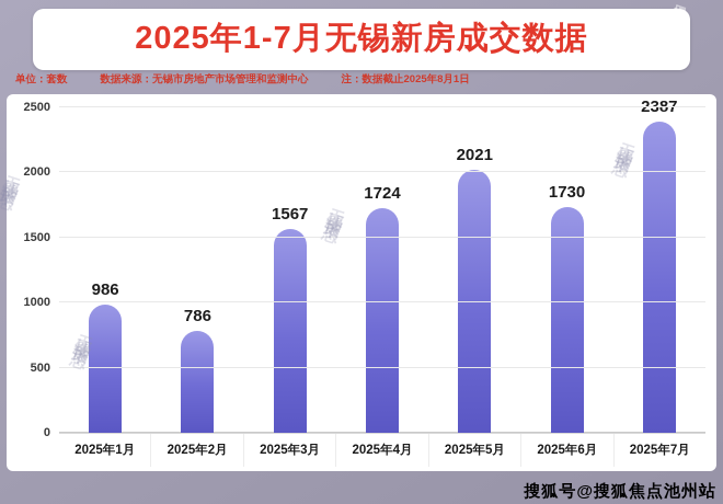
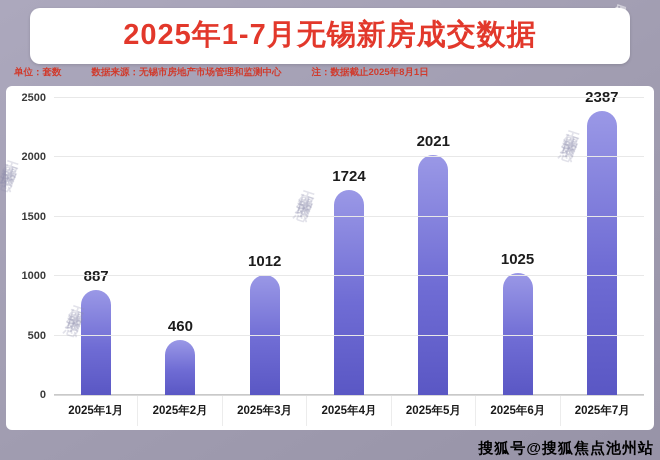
2025年1月: 986 -> 887
2025年2月: 786 -> 460
2025年3月: 1567 -> 1012
2025年6月: 1730 -> 1025
